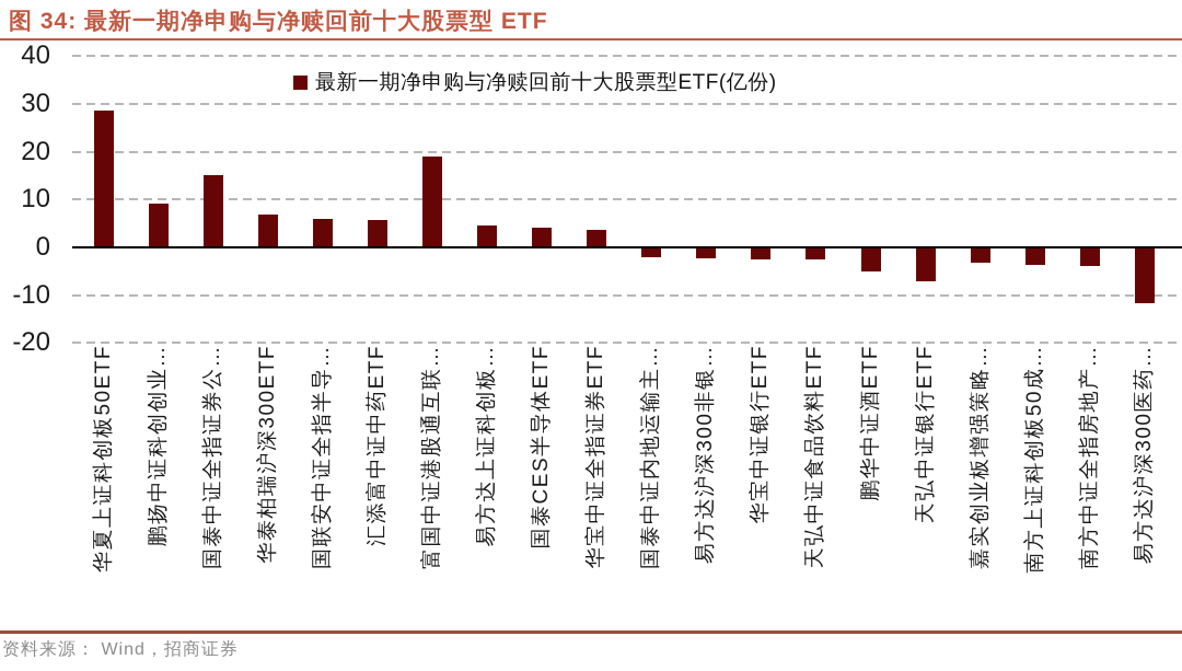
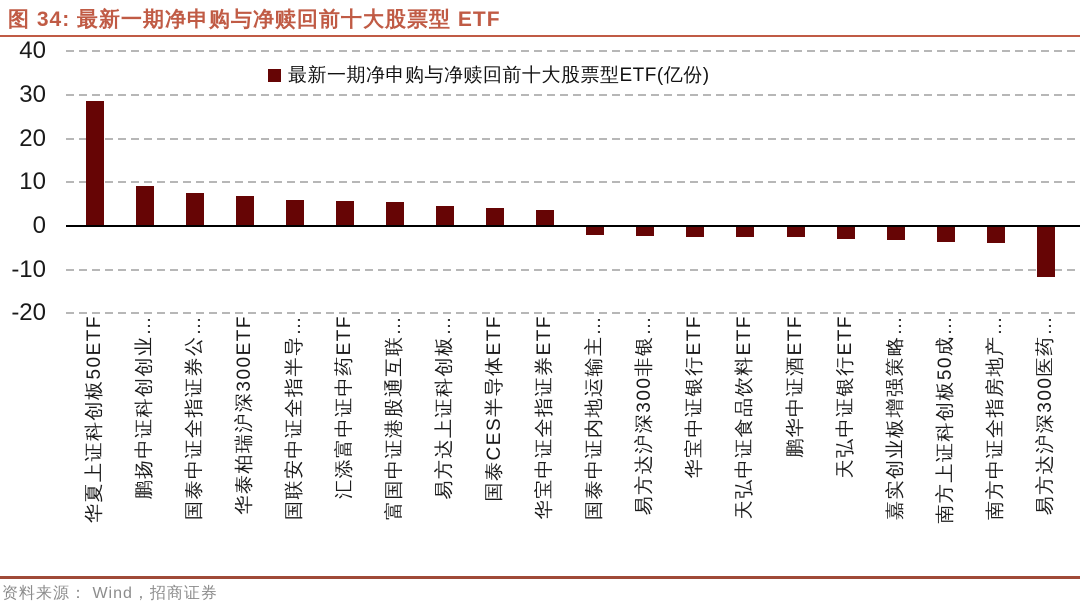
国泰中证全指证券公…: 15 -> 8
富国中证港股通互联…: 19 -> 5
鹏华中证酒ETF: -5 -> -2
天弘中证银行ETF: -7 -> -3
